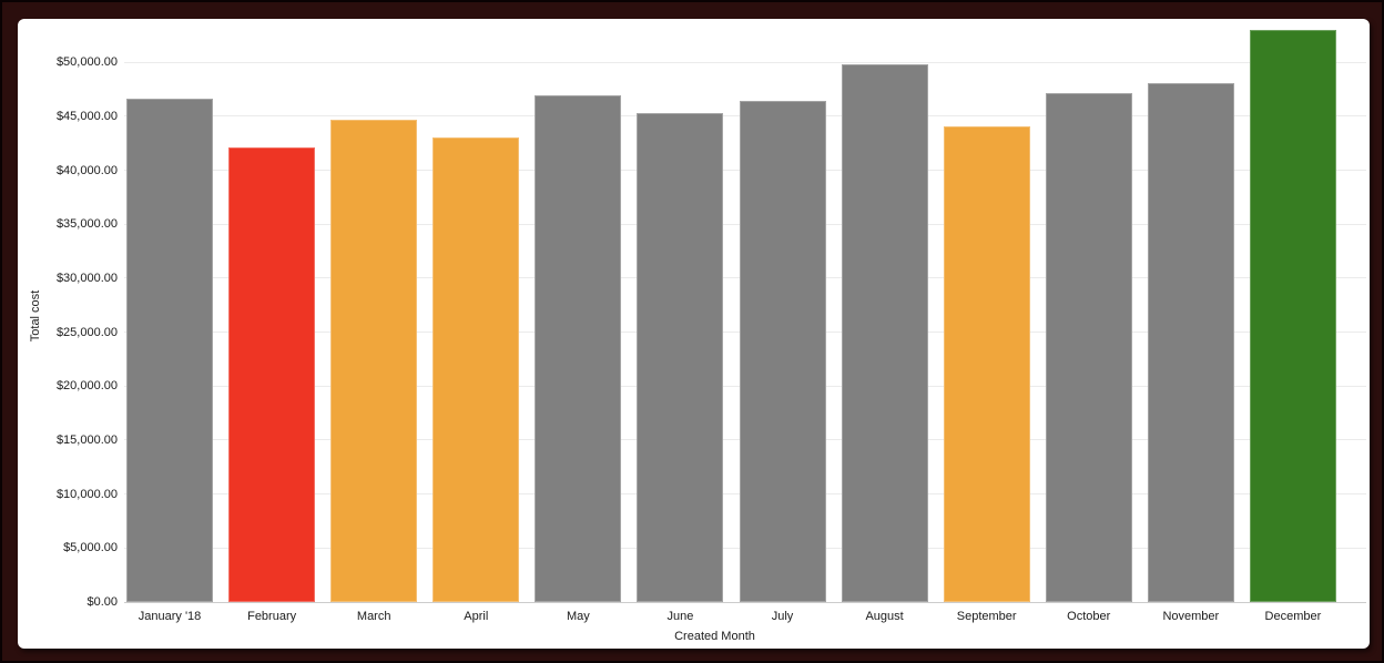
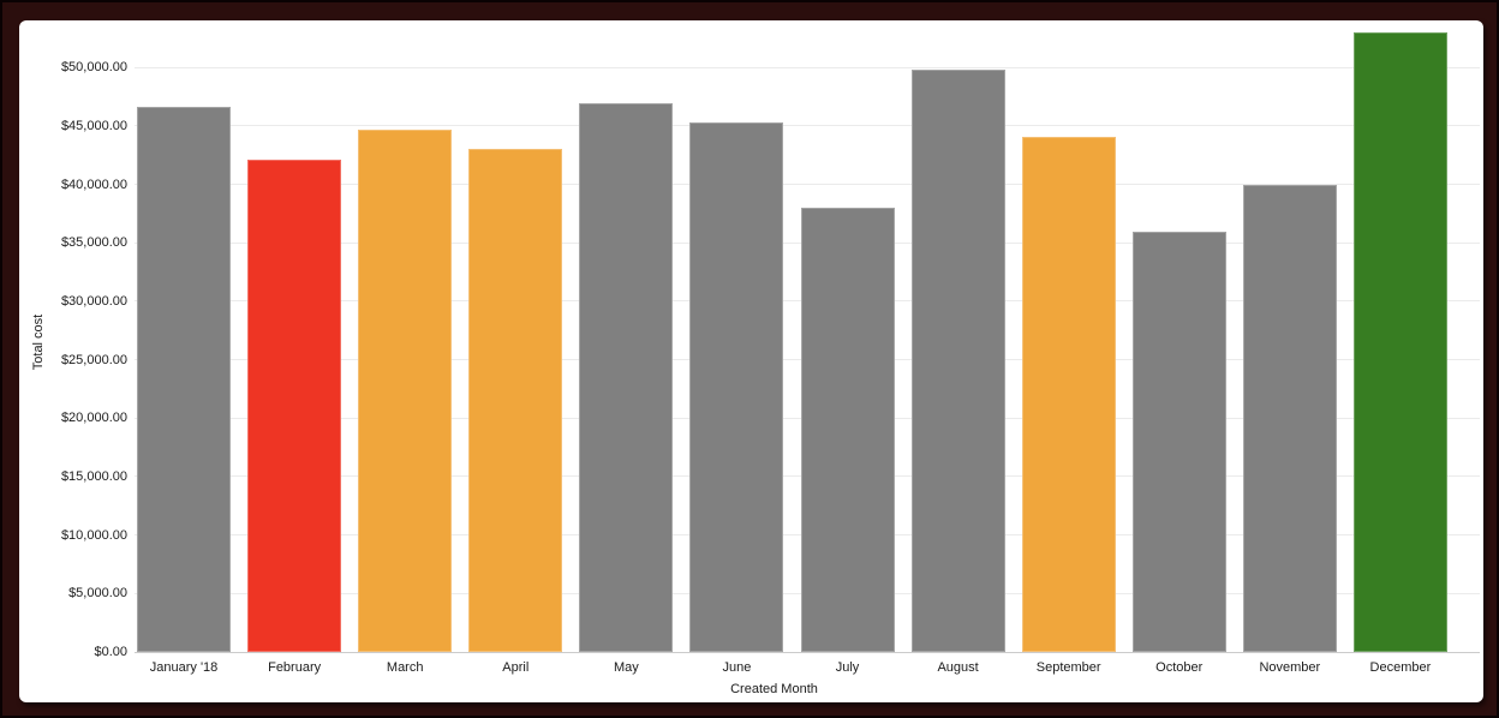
July: $46000 -> $38000
October: $47000 -> $36000
November: $48000 -> $40000
